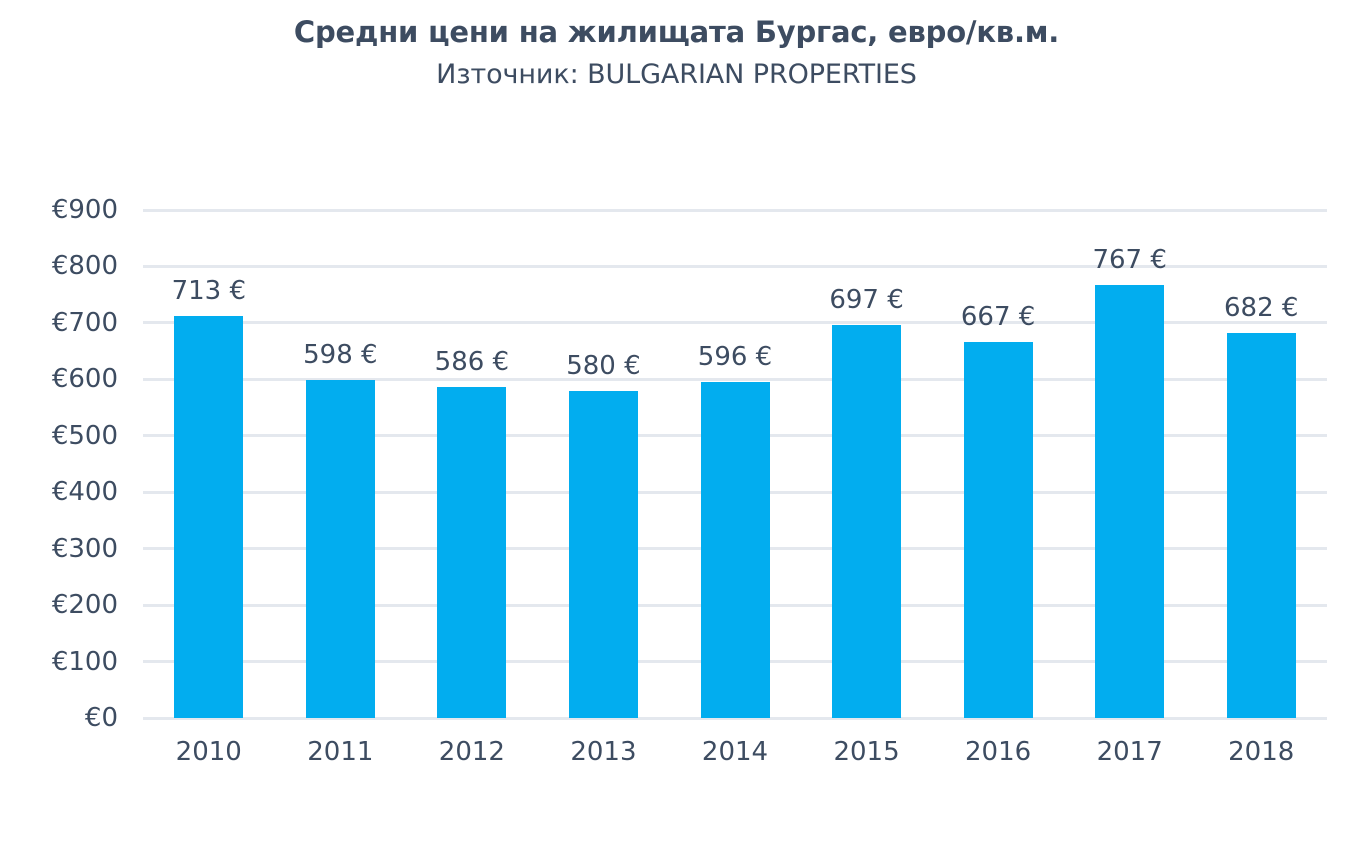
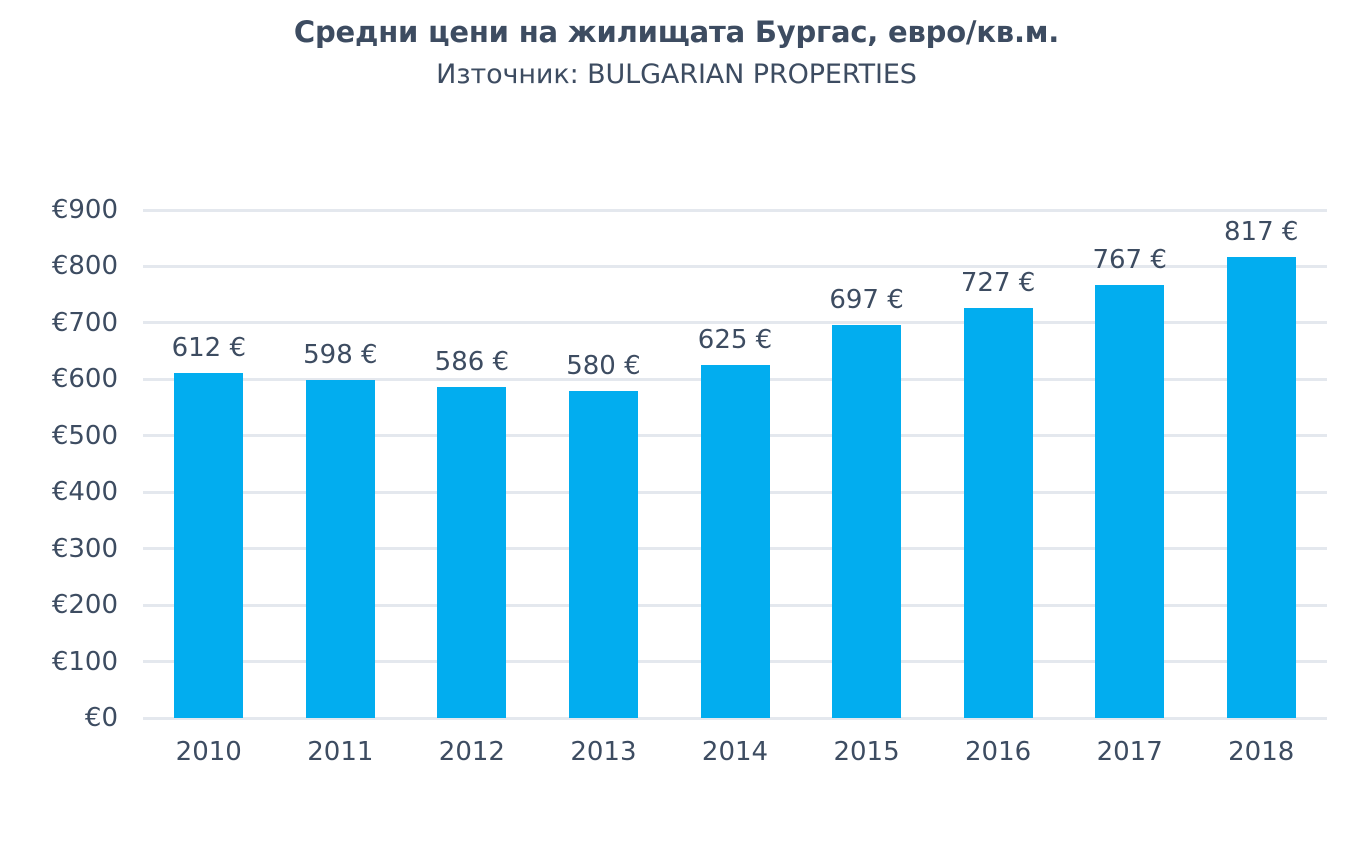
2010: 713 -> 612
2014: 596 -> 625
2016: 667 -> 727
2018: 682 -> 817
